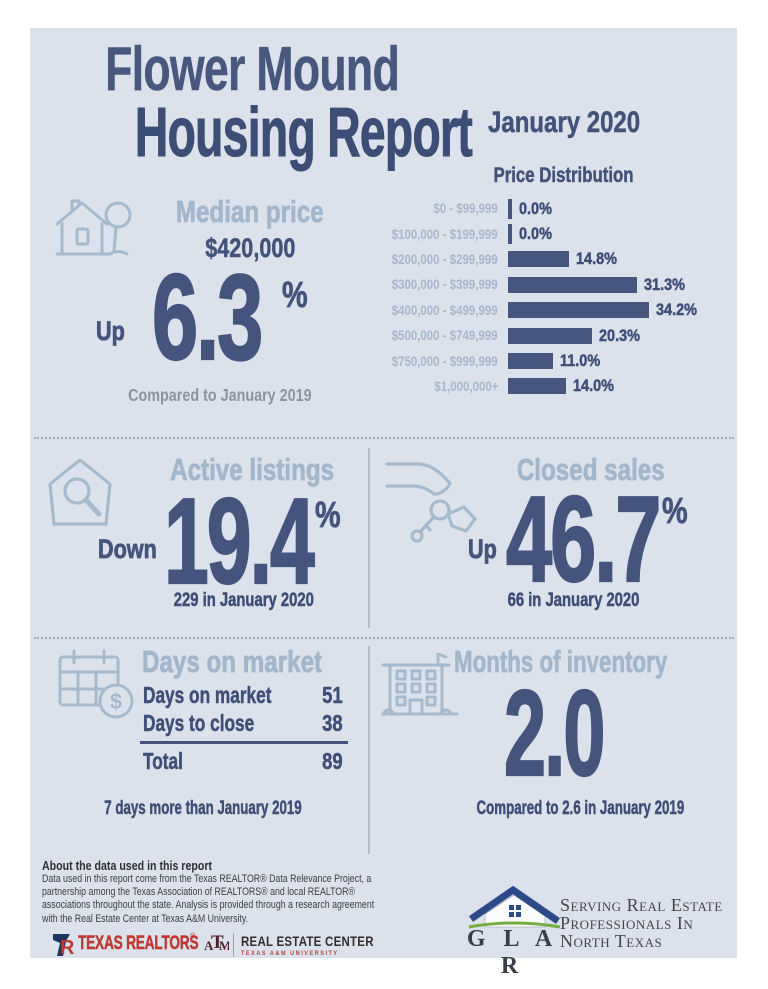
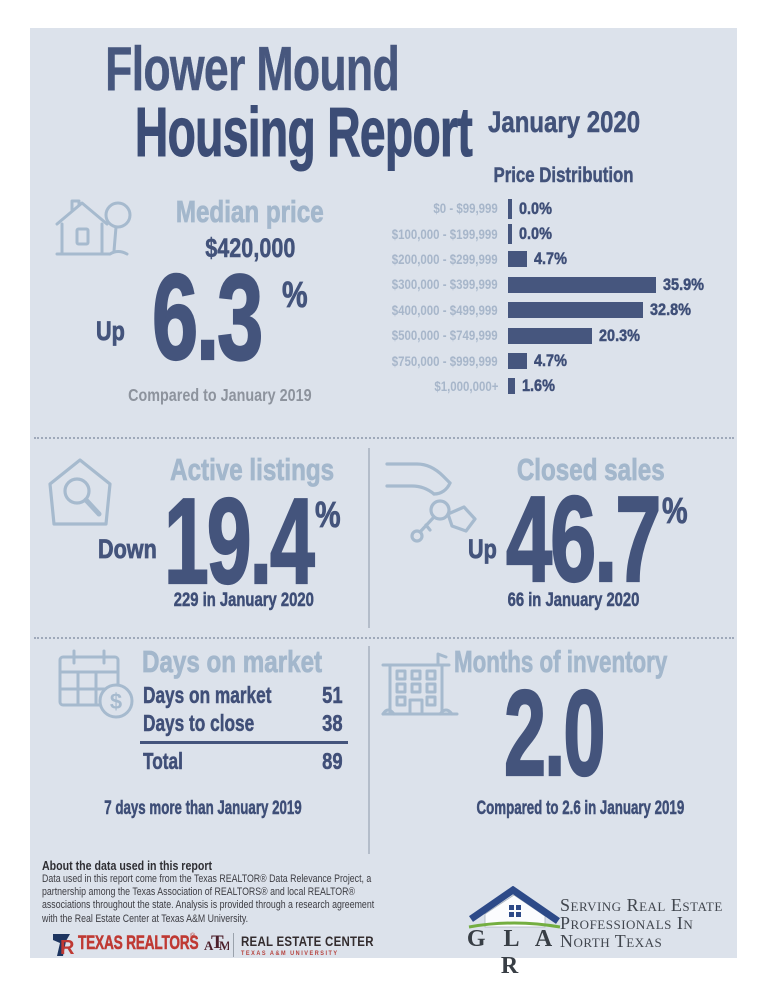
$200,000 - $299,999: 14.8% -> 4.7%
$300,000 - $399,999: 31.3% -> 35.9%
$400,000 - $499,999: 34.2% -> 32.8%
$750,000 - $999,999: 11.0% -> 4.7%
$1,000,000+: 14.0% -> 1.6%
